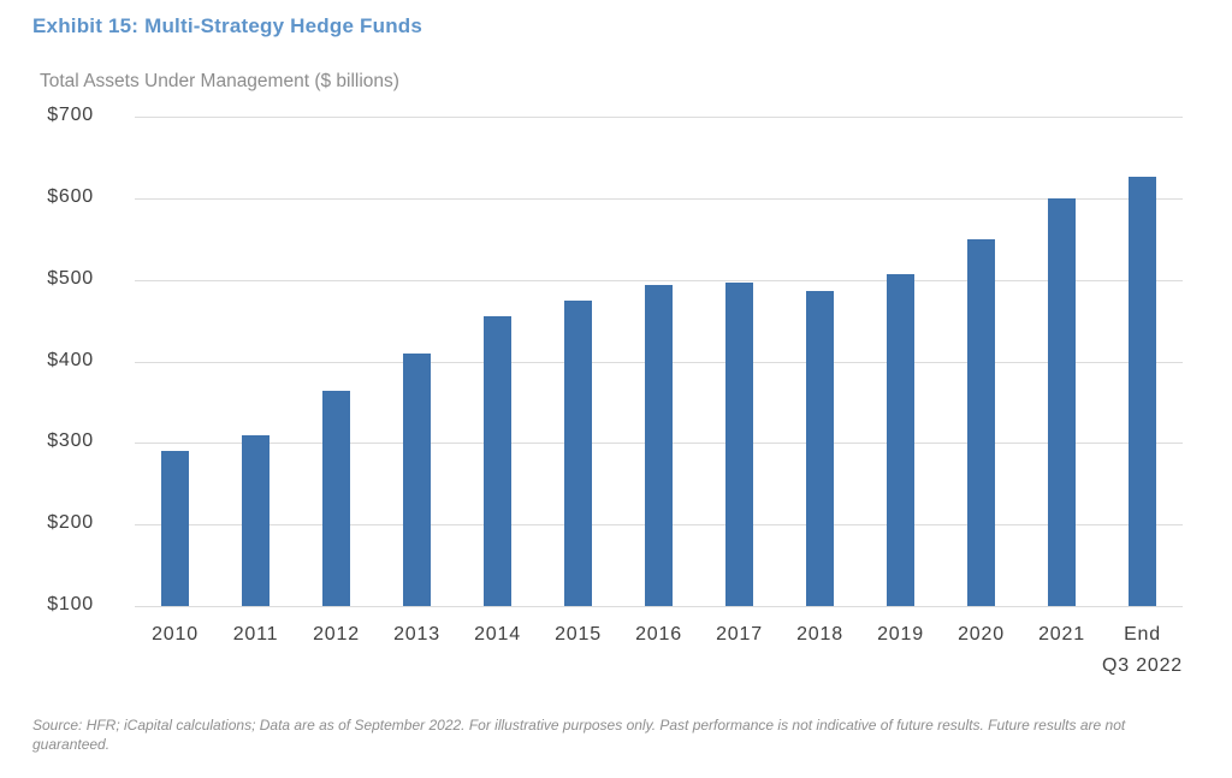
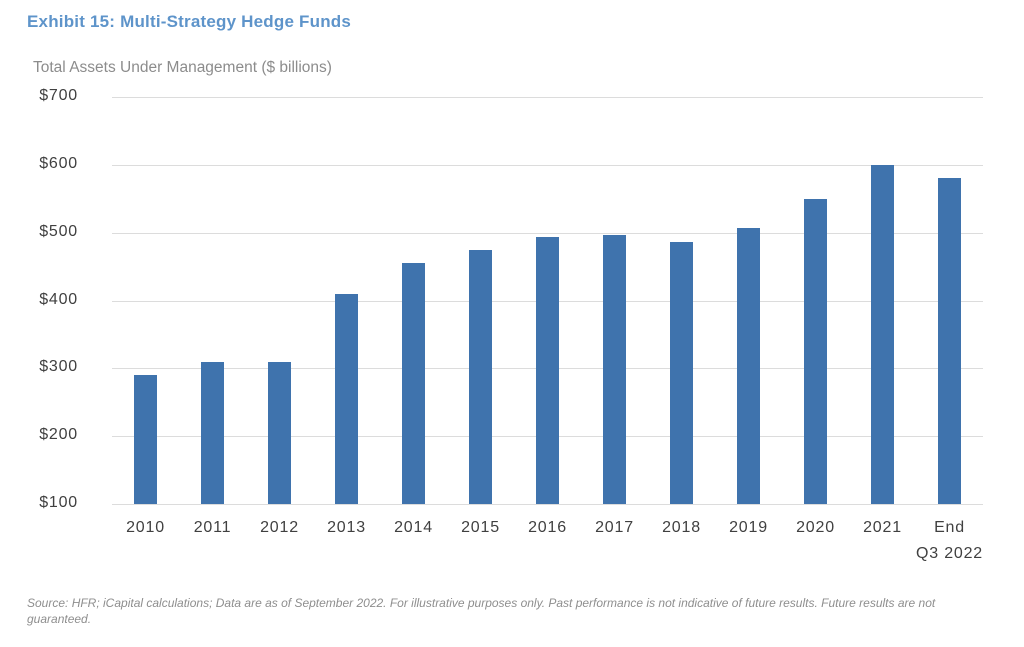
2012: $360 -> $310
End Q3 2022: $630 -> $580
